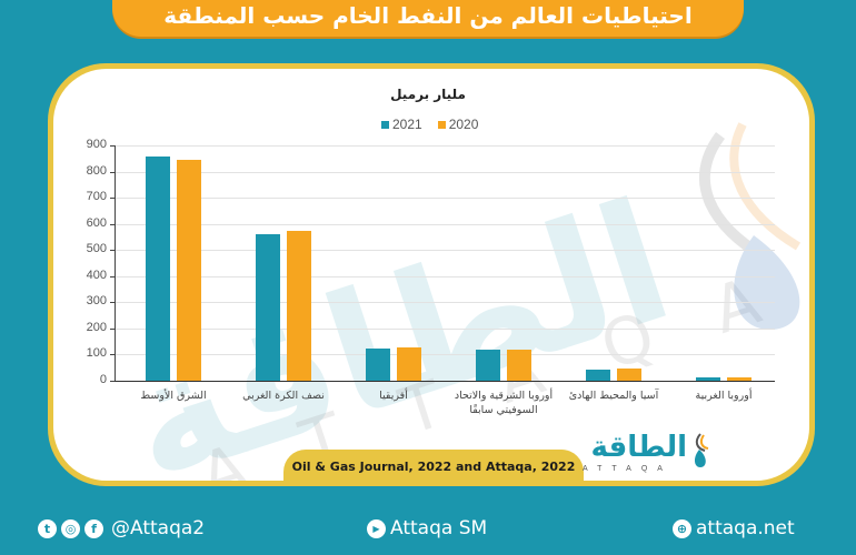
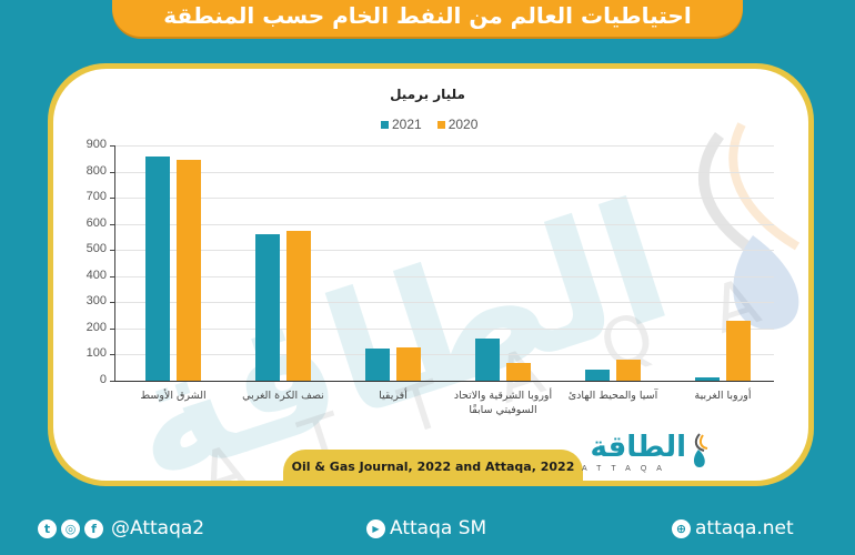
2021/أوروبا الشرقية والاتحاد السوفيتي سابقًا: 120 -> 160
2020/أوروبا الشرقية والاتحاد السوفيتي سابقًا: 120 -> 70
2020/آسيا والمحيط الهادئ: 40 -> 80
2020/أوروبا الغربية: 10 -> 230
